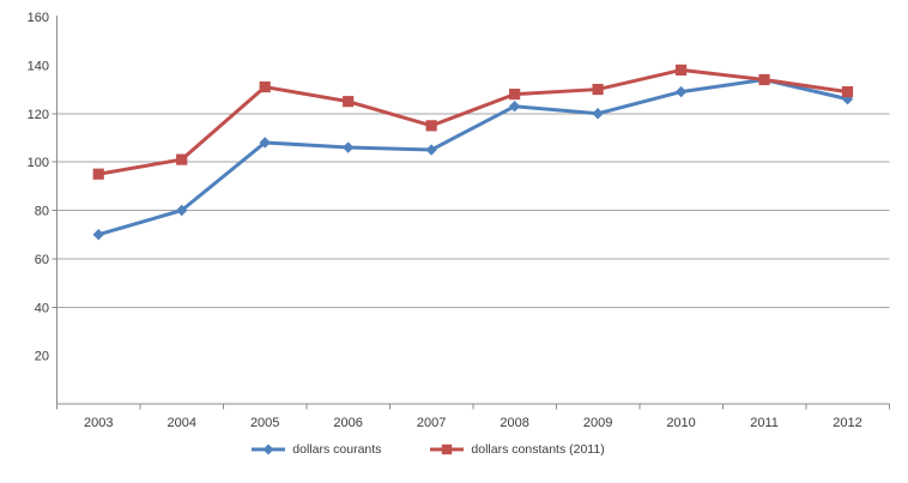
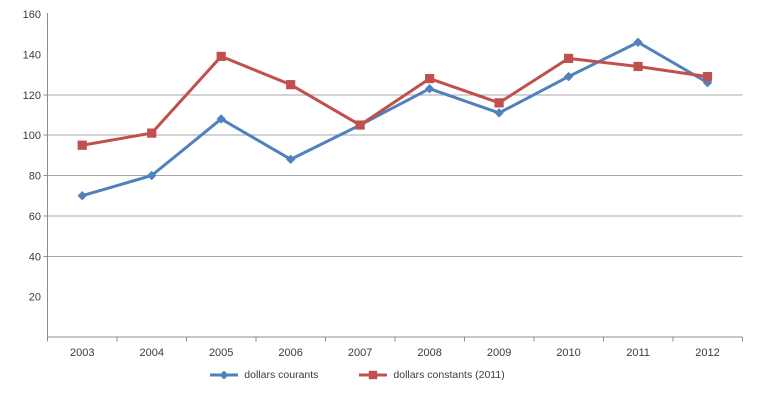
dollars constants (2011)/2005: 131 -> 139
dollars courants/2006: 106 -> 88
dollars constants (2011)/2007: 115 -> 105
dollars courants/2009: 120 -> 111
dollars constants (2011)/2009: 130 -> 116
dollars courants/2011: 134 -> 146
